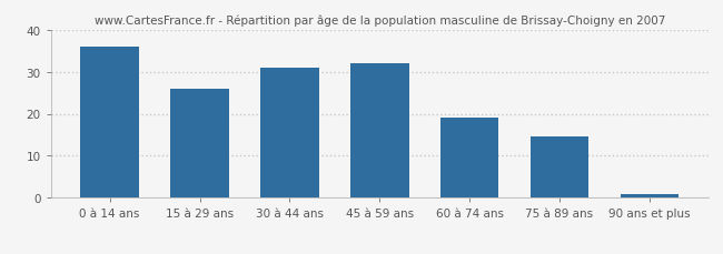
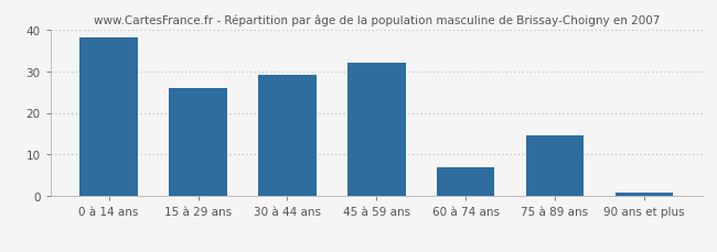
0 à 14 ans: 36.0 -> 38.0
30 à 44 ans: 31.0 -> 29.0
60 à 74 ans: 19.0 -> 7.0
